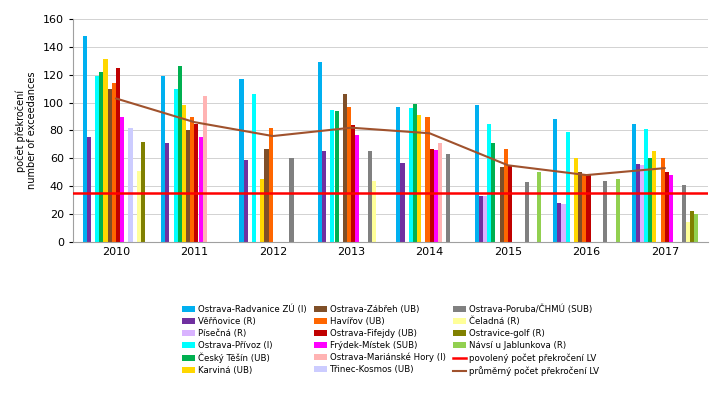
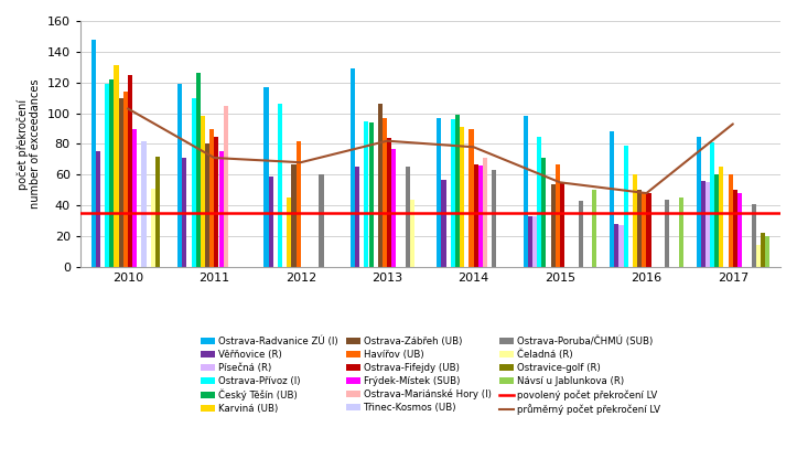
průměrný počet překročení LV/2011: 86 -> 71
průměrný počet překročení LV/2012: 76 -> 68
průměrný počet překročení LV/2017: 53 -> 93
